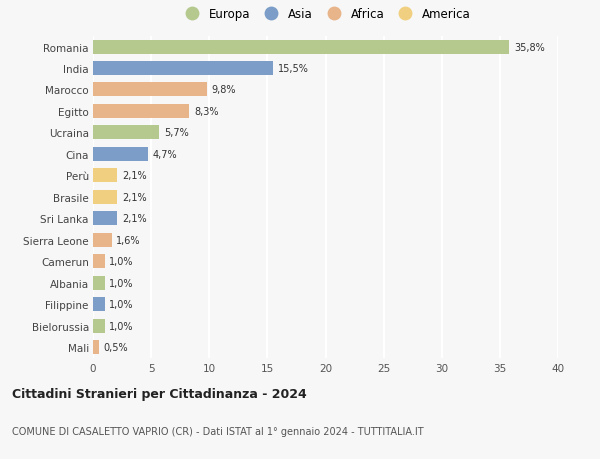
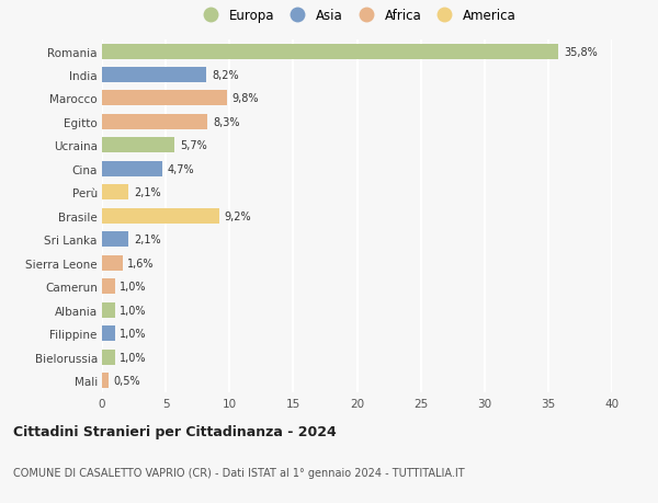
India: 15,5% -> 8,2%
Brasile: 2,1% -> 9,2%
